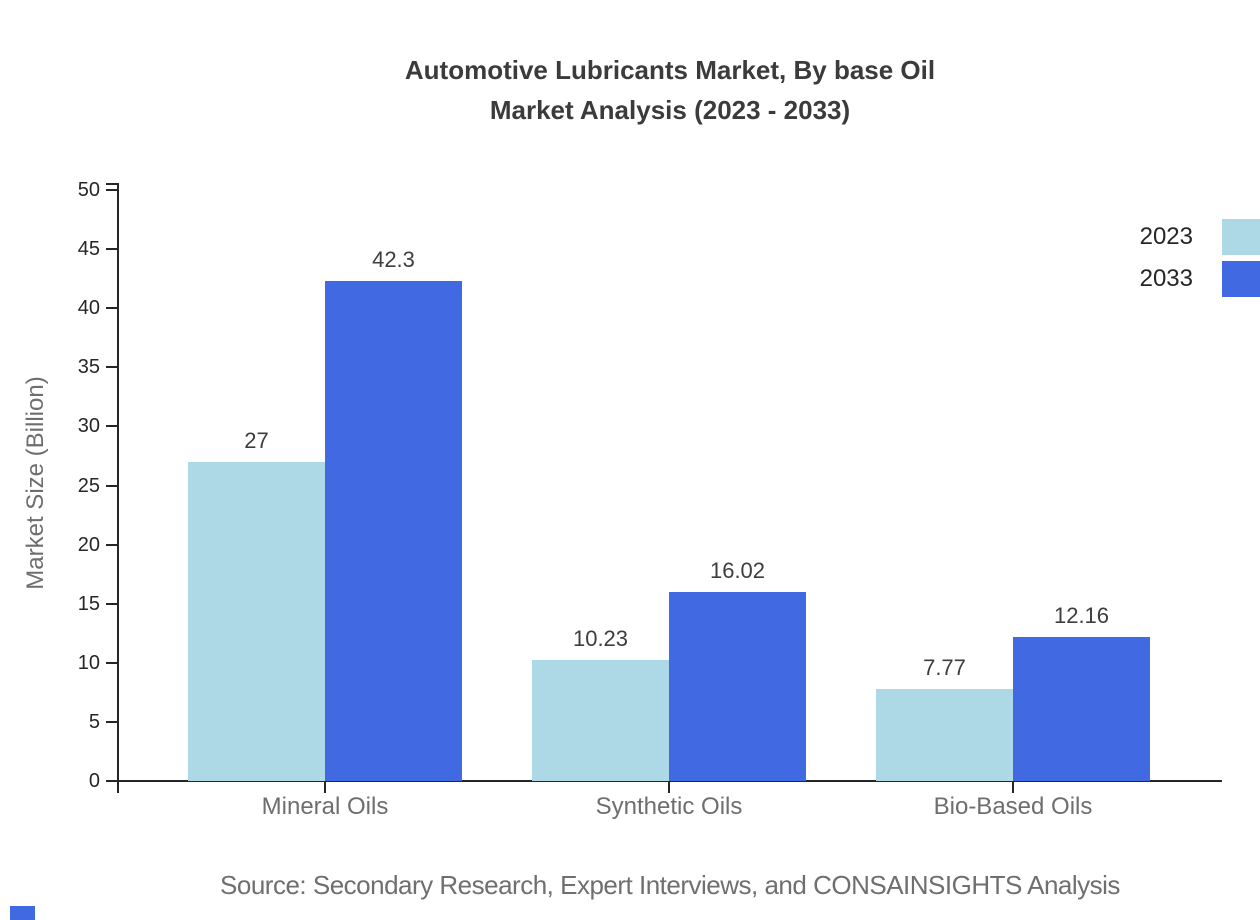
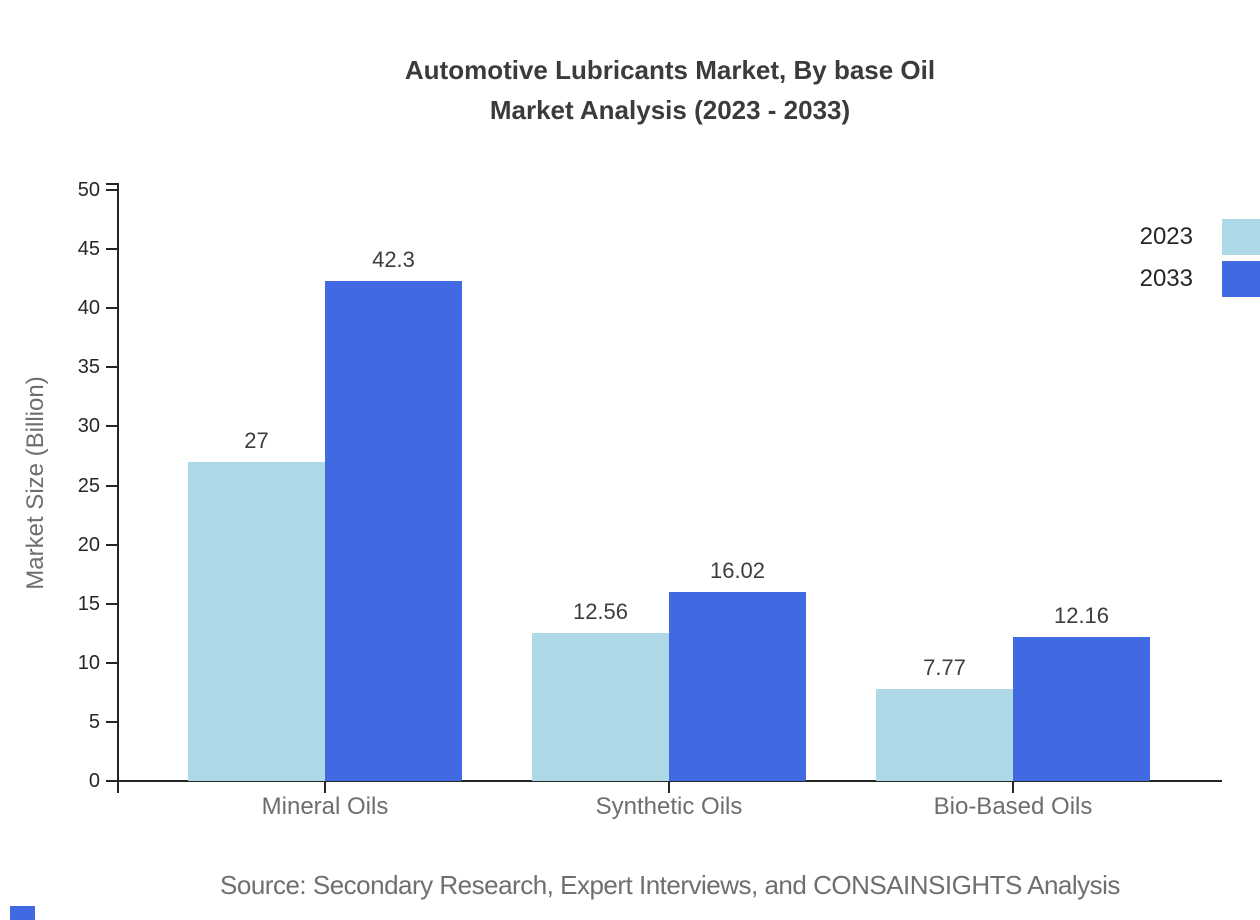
2023/Synthetic Oils: 10.23 -> 12.56
